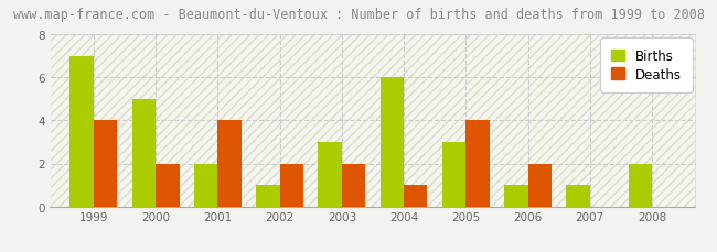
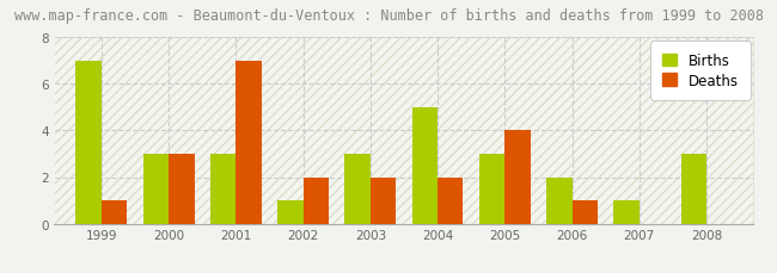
Deaths/1999: 4 -> 1
Births/2000: 5 -> 3
Deaths/2000: 2 -> 3
Births/2001: 2 -> 3
Deaths/2001: 4 -> 7
Births/2004: 6 -> 5
Deaths/2004: 1 -> 2
Births/2006: 1 -> 2
Deaths/2006: 2 -> 1
Births/2008: 2 -> 3
